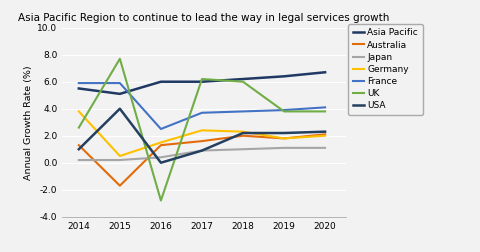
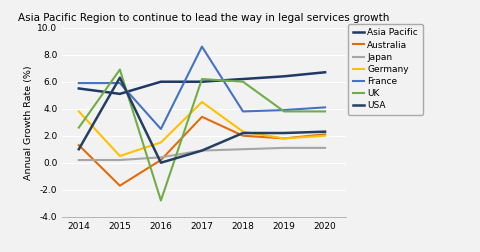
UK/2015: 7.7 -> 6.9
USA/2015: 4.0 -> 6.3
Australia/2016: 1.3 -> 0.2
Australia/2017: 1.6 -> 3.4
Germany/2017: 2.4 -> 4.5
France/2017: 3.7 -> 8.6
